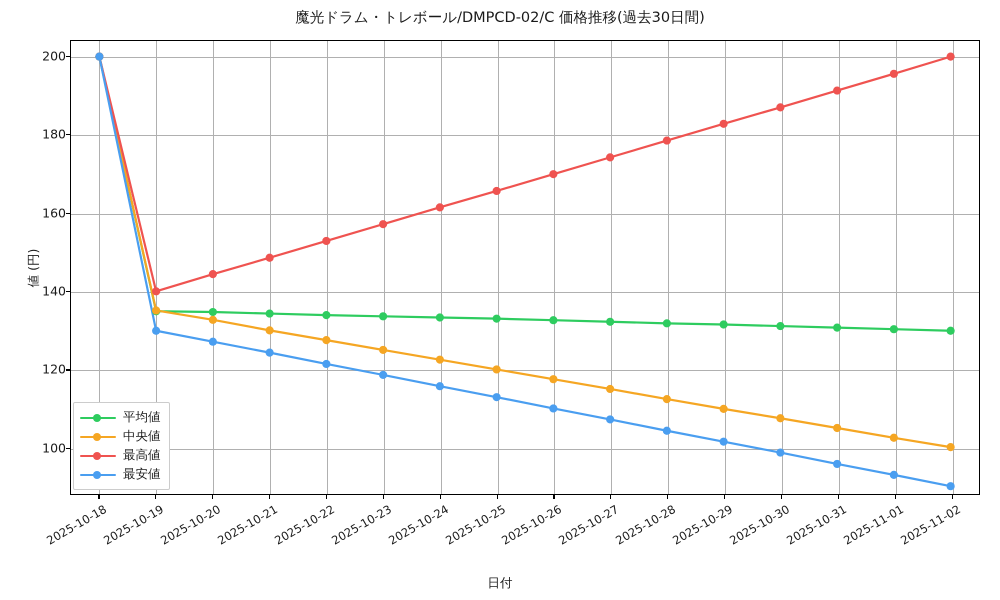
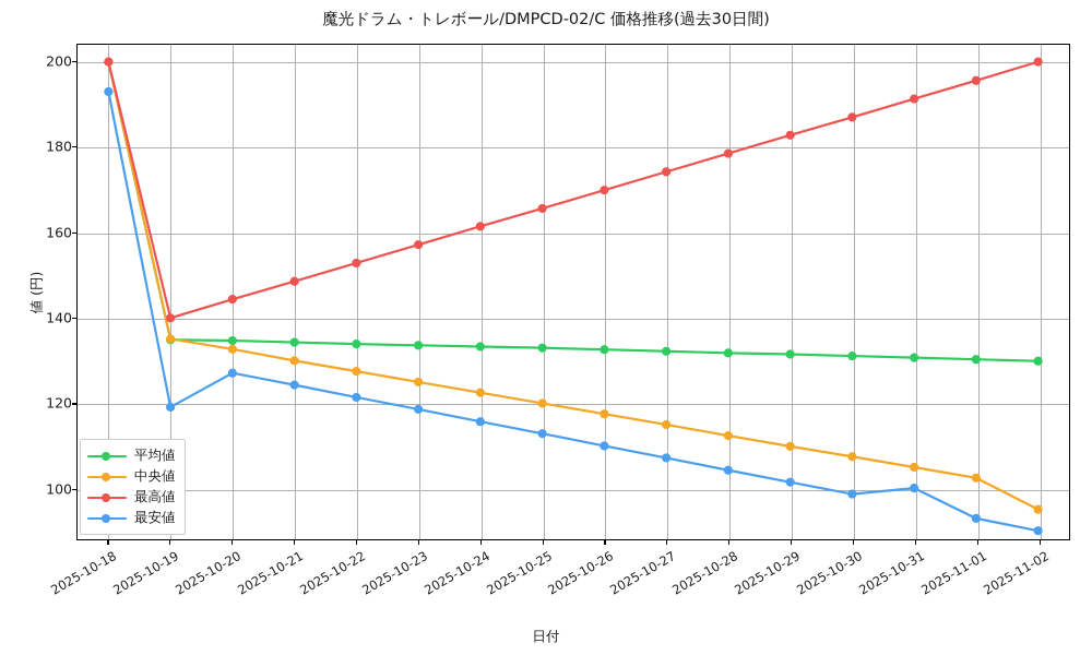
最安値/2025-10-18: 200 -> 193
最安値/2025-10-19: 130 -> 119
最安値/2025-10-31: 96 -> 100
中央値/2025-11-02: 100 -> 95
